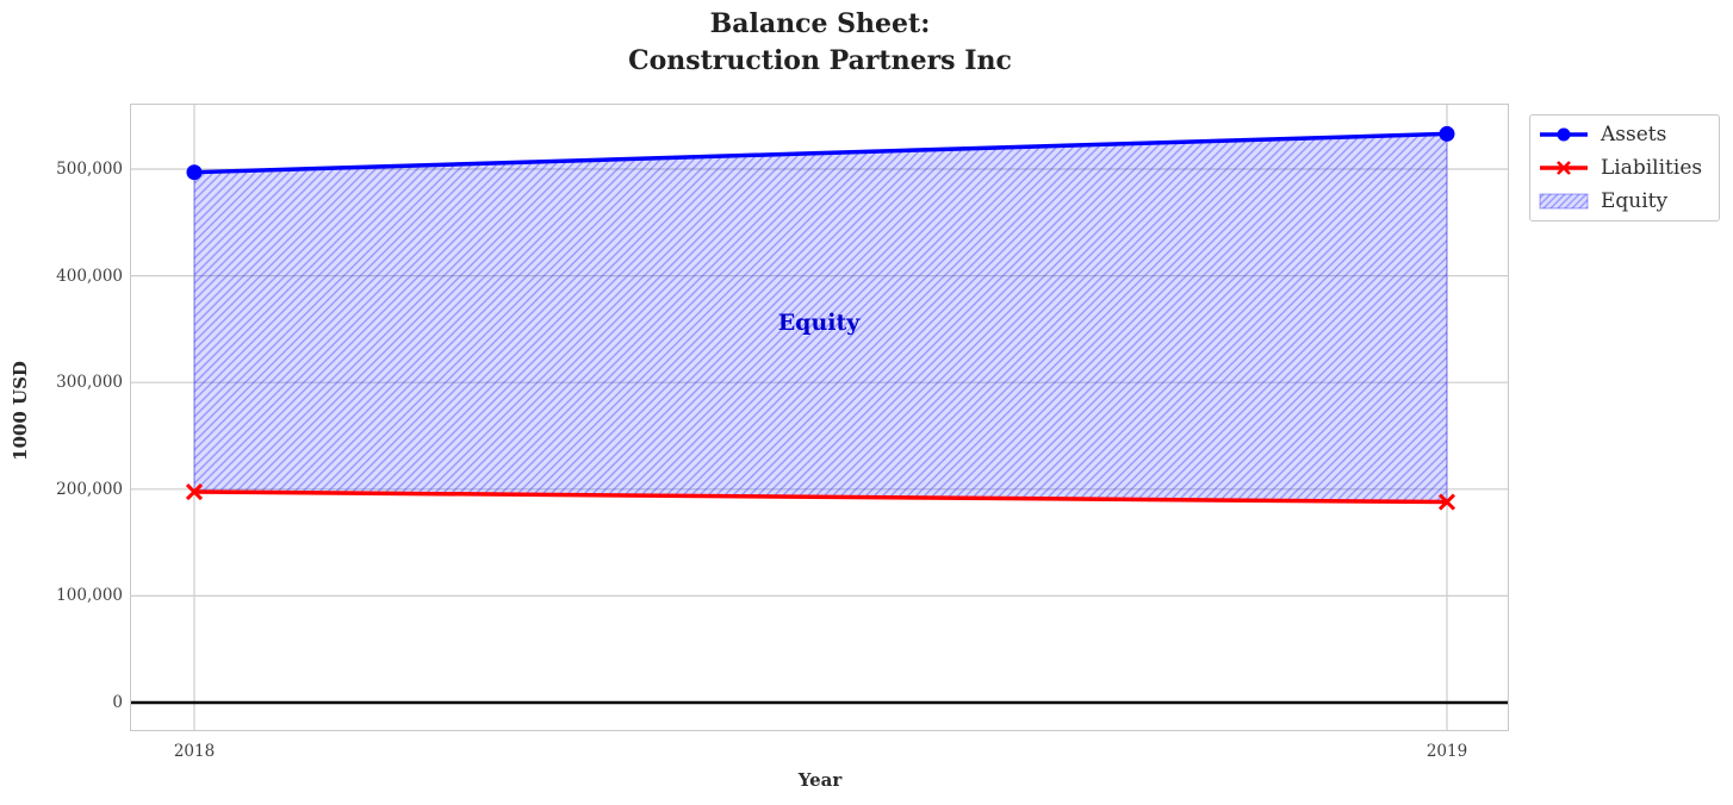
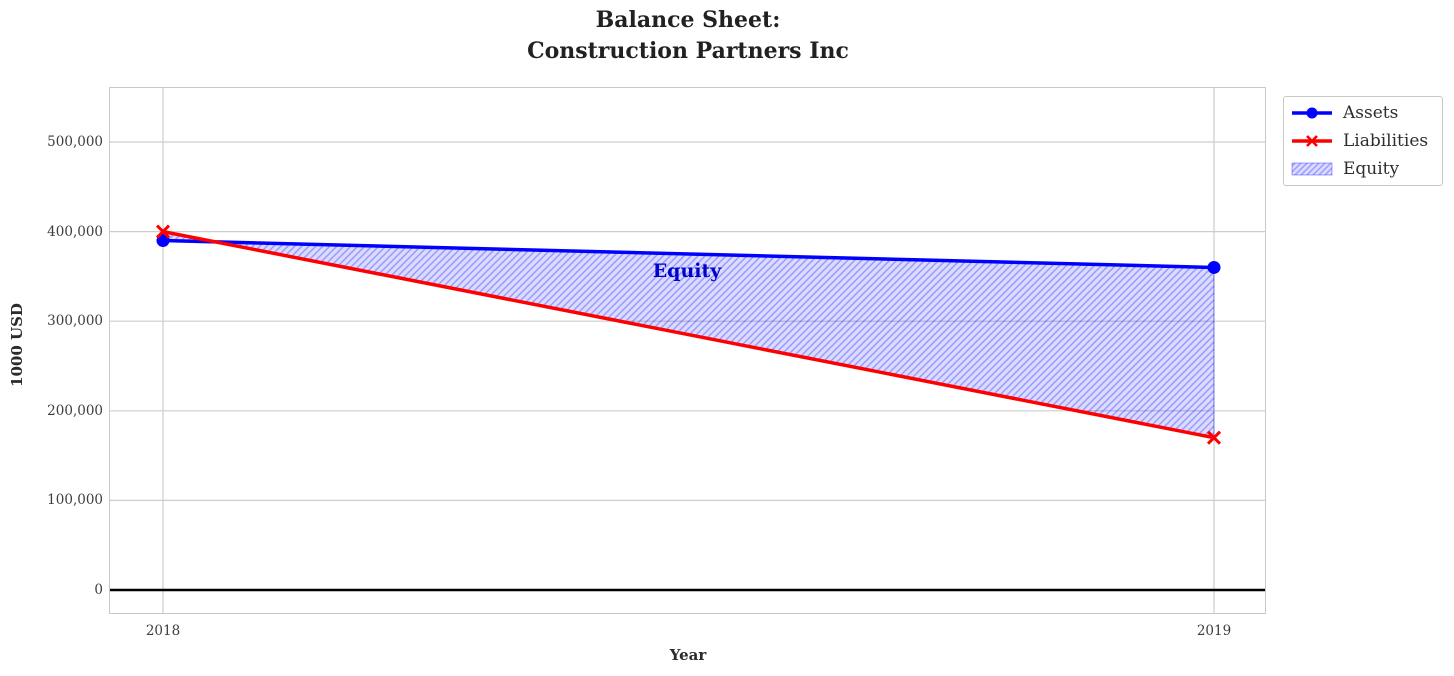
Assets/2018: 500000 -> 390000
Liabilities/2018: 200000 -> 400000
Assets/2019: 530000 -> 360000
Liabilities/2019: 190000 -> 170000
